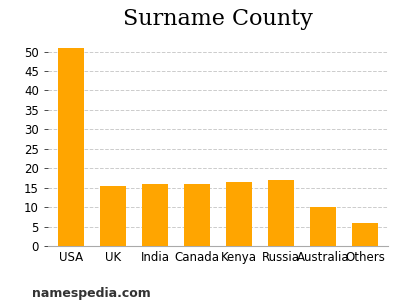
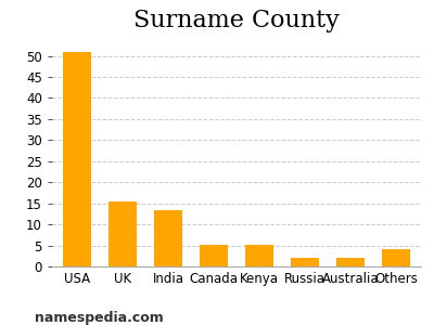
India: 16.0 -> 13.5
Canada: 16.0 -> 5.2
Kenya: 16.5 -> 5.2
Russia: 17.0 -> 2.0
Australia: 10.0 -> 2.0
Others: 6.0 -> 4.0
